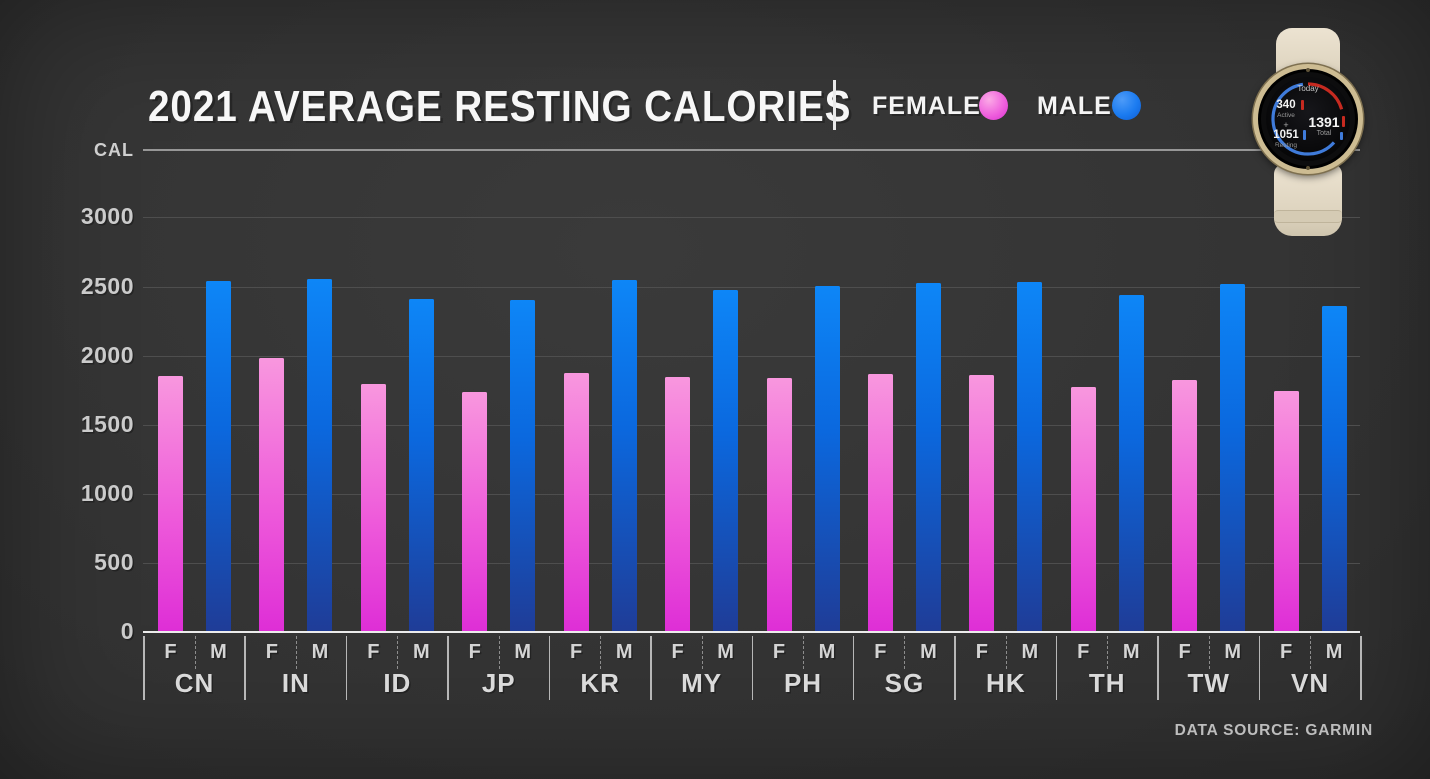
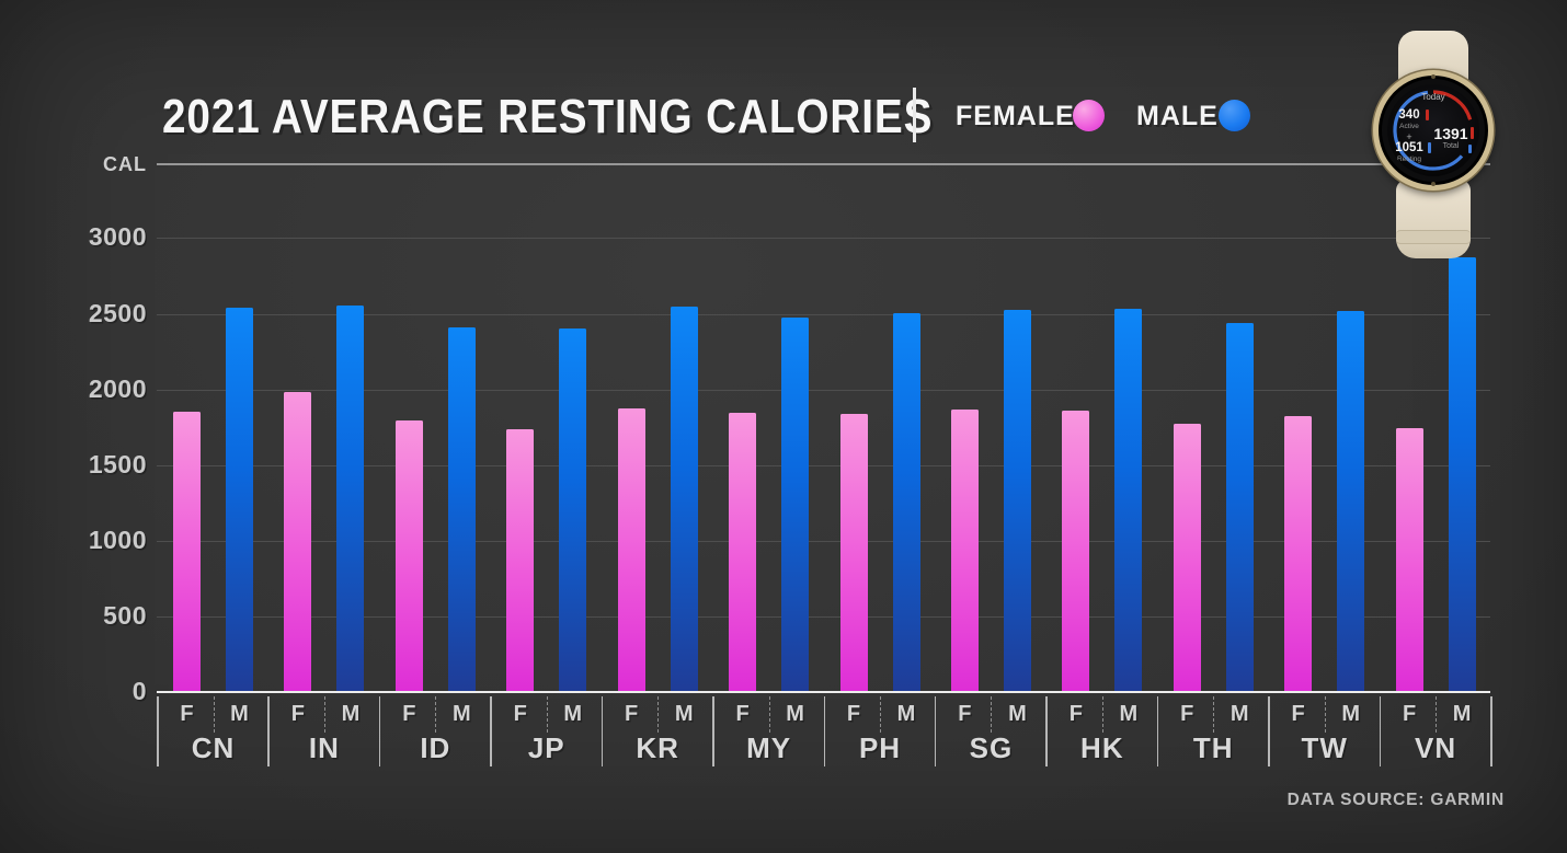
MALE/VN: 2360 -> 2870
